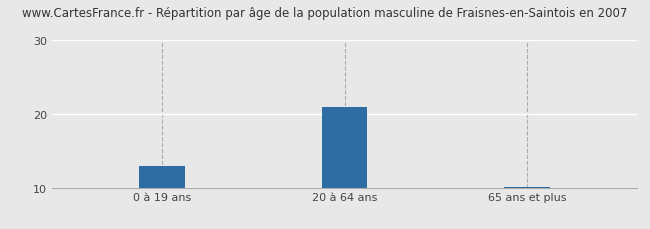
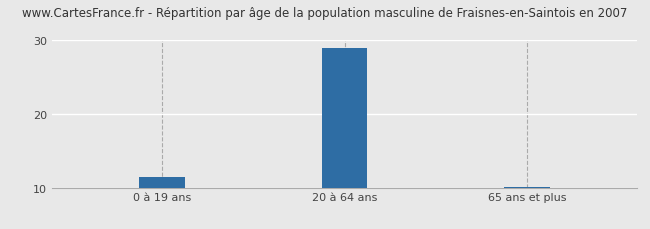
0 à 19 ans: 13.0 -> 11.5
20 à 64 ans: 21.0 -> 29.0
